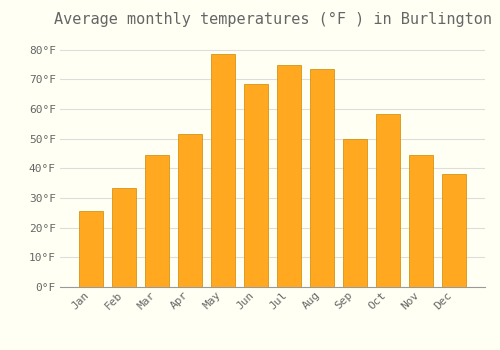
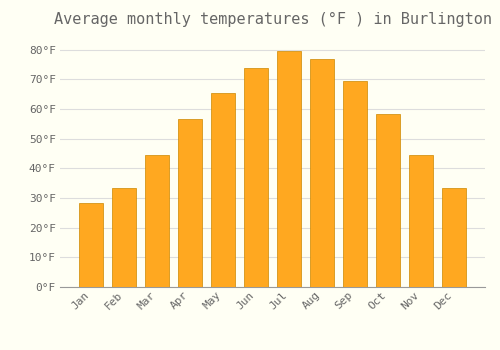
Jan: 25.5°F -> 28.5°F
Apr: 51.5°F -> 56.5°F
May: 78.5°F -> 65.5°F
Jun: 68.5°F -> 74.0°F
Jul: 75.0°F -> 79.5°F
Aug: 73.5°F -> 77.0°F
Sep: 50.0°F -> 69.5°F
Dec: 38.0°F -> 33.5°F
